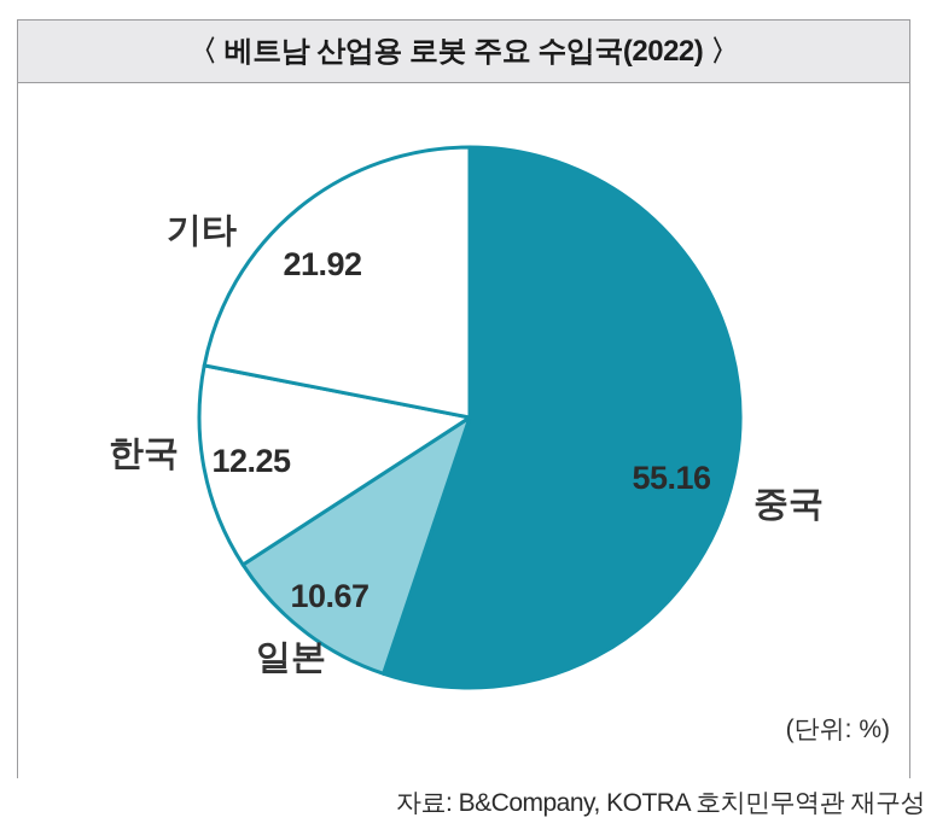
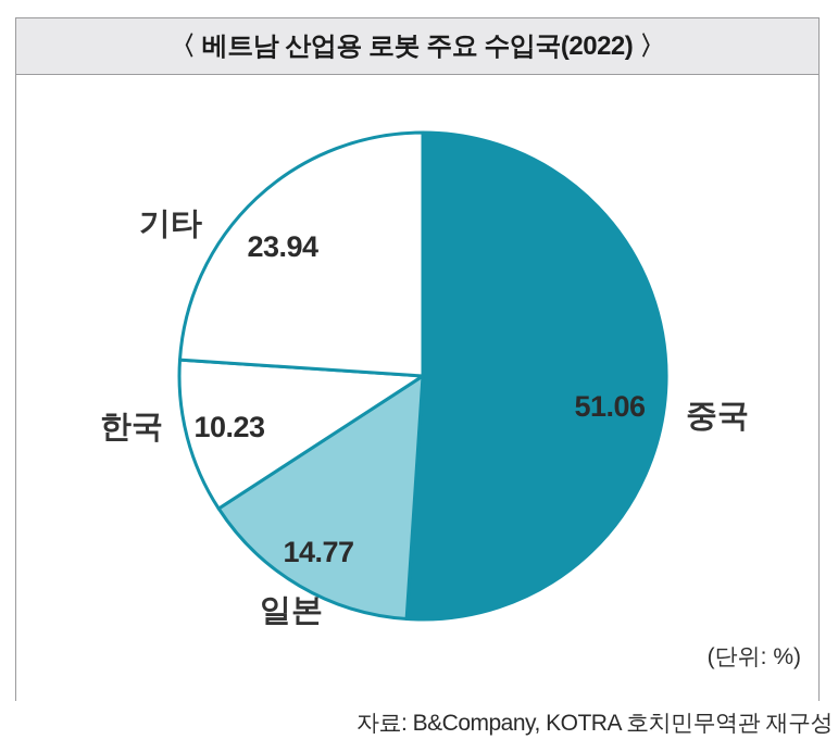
중국: 55.16 -> 51.06
일본: 10.67 -> 14.77
한국: 12.25 -> 10.23
기타: 21.92 -> 23.94
